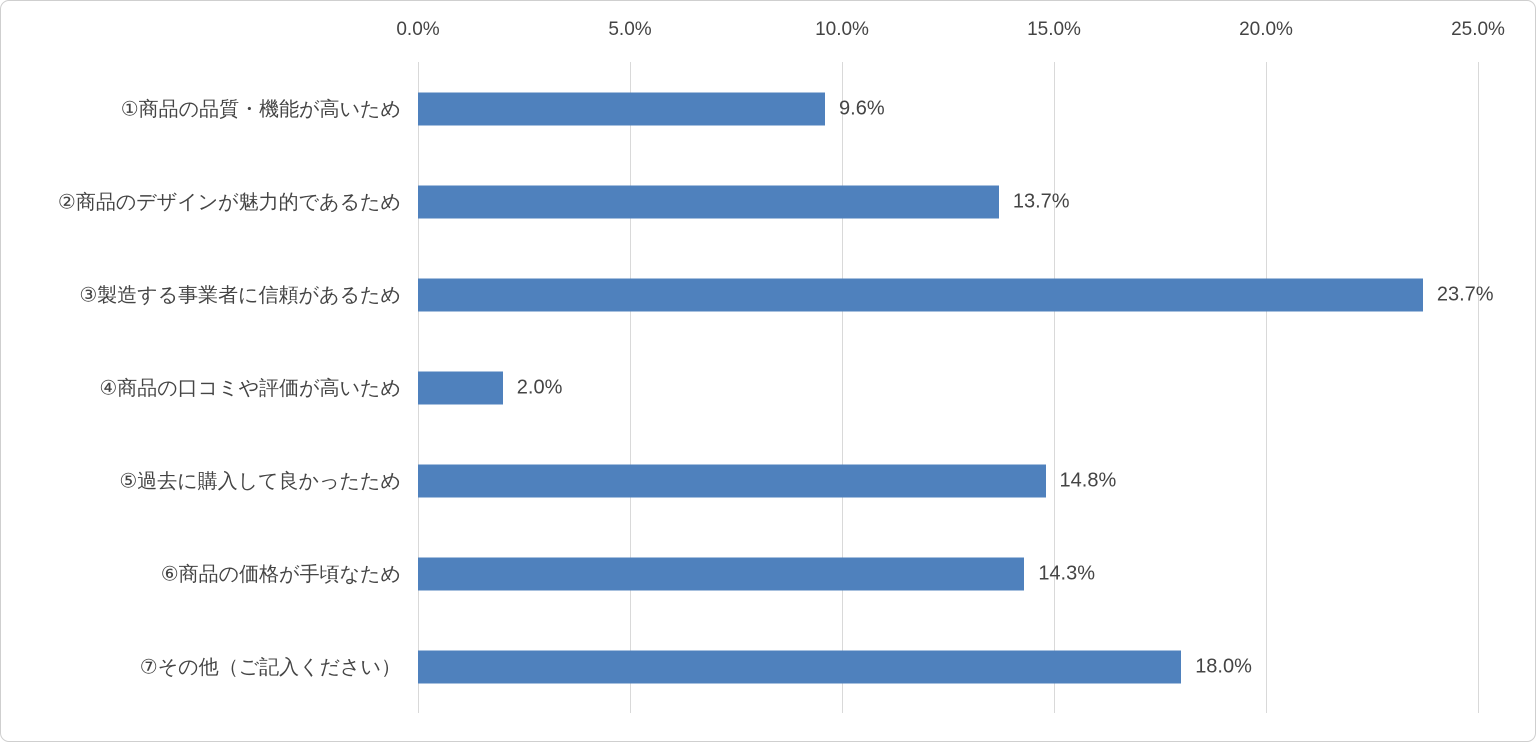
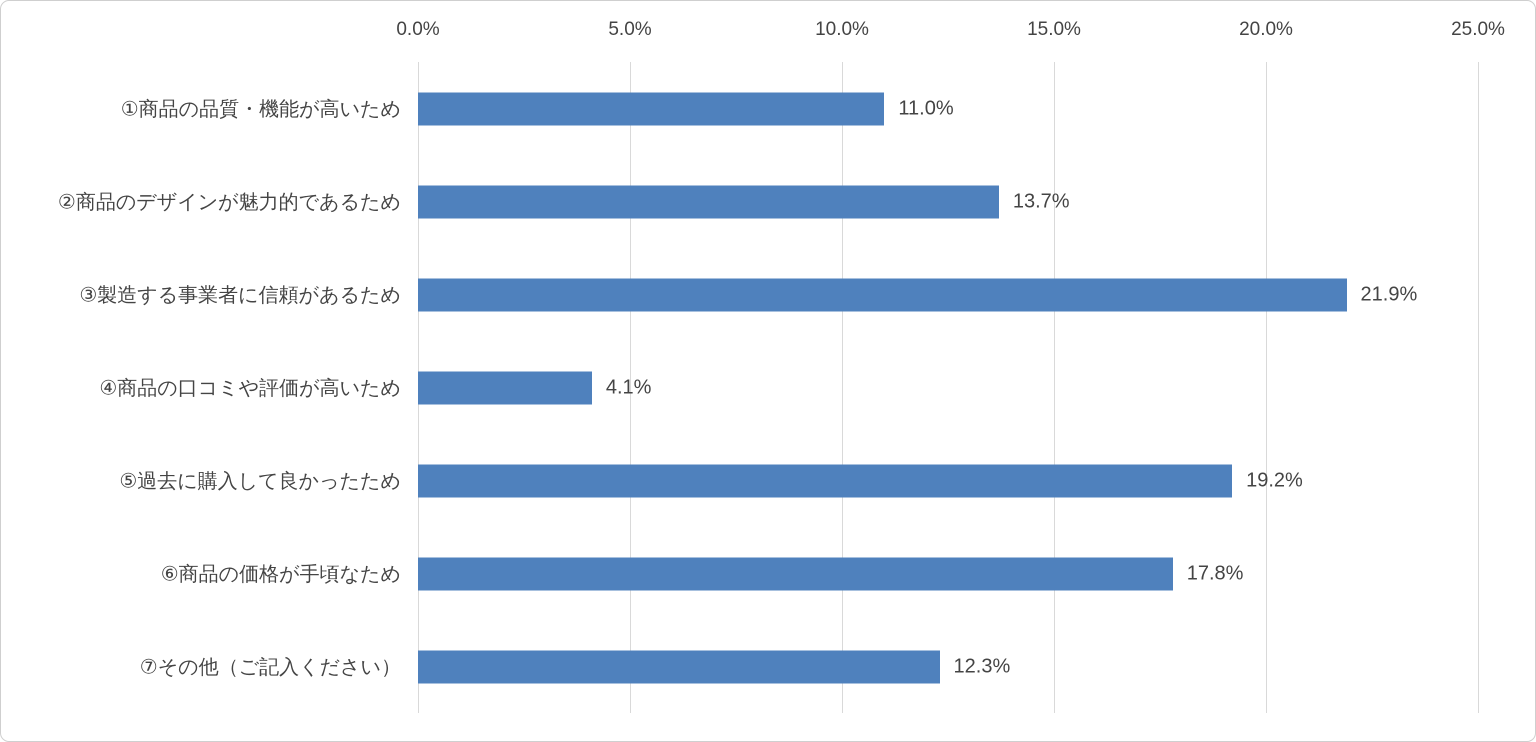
①商品の品質・機能が高いため: 9.6% -> 11.0%
③製造する事業者に信頼があるため: 23.7% -> 21.9%
④商品の口コミや評価が高いため: 2.0% -> 4.1%
⑤過去に購入して良かったため: 14.8% -> 19.2%
⑥商品の価格が手頃なため: 14.3% -> 17.8%
⑦その他（ご記入ください）: 18.0% -> 12.3%
